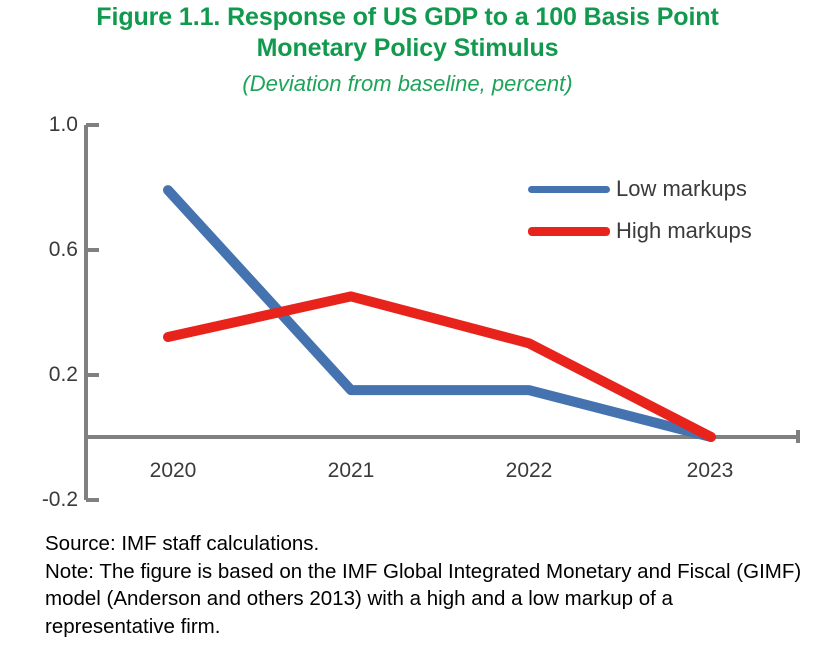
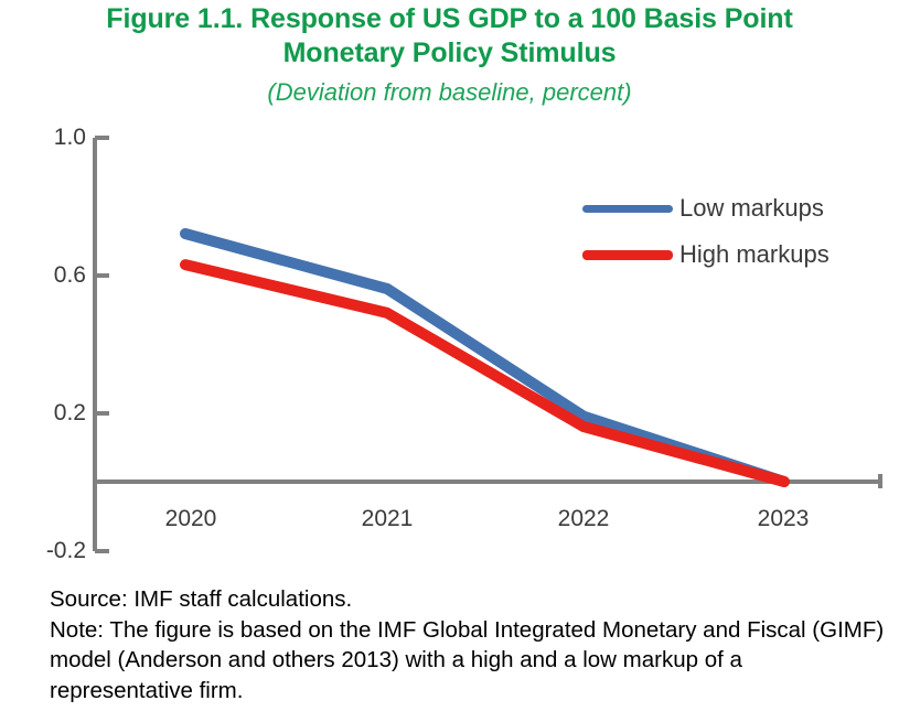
Low markups/2020: 0.79 -> 0.72
High markups/2020: 0.32 -> 0.63
Low markups/2021: 0.15 -> 0.56
High markups/2021: 0.45 -> 0.49
Low markups/2022: 0.15 -> 0.19
High markups/2022: 0.30 -> 0.16
